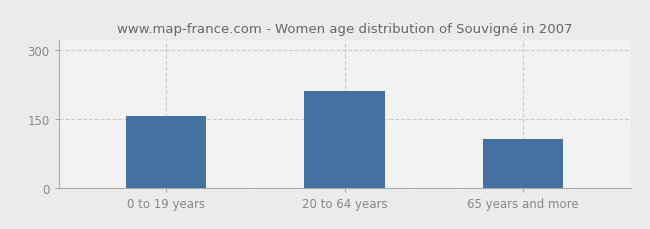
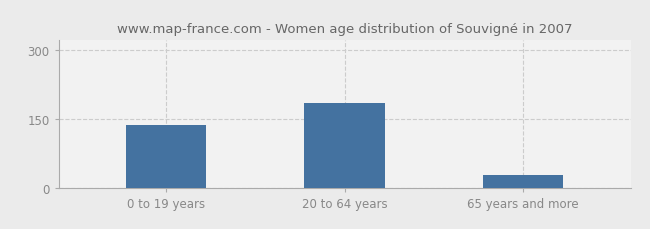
0 to 19 years: 155 -> 136
20 to 64 years: 210 -> 183
65 years and more: 105 -> 28
